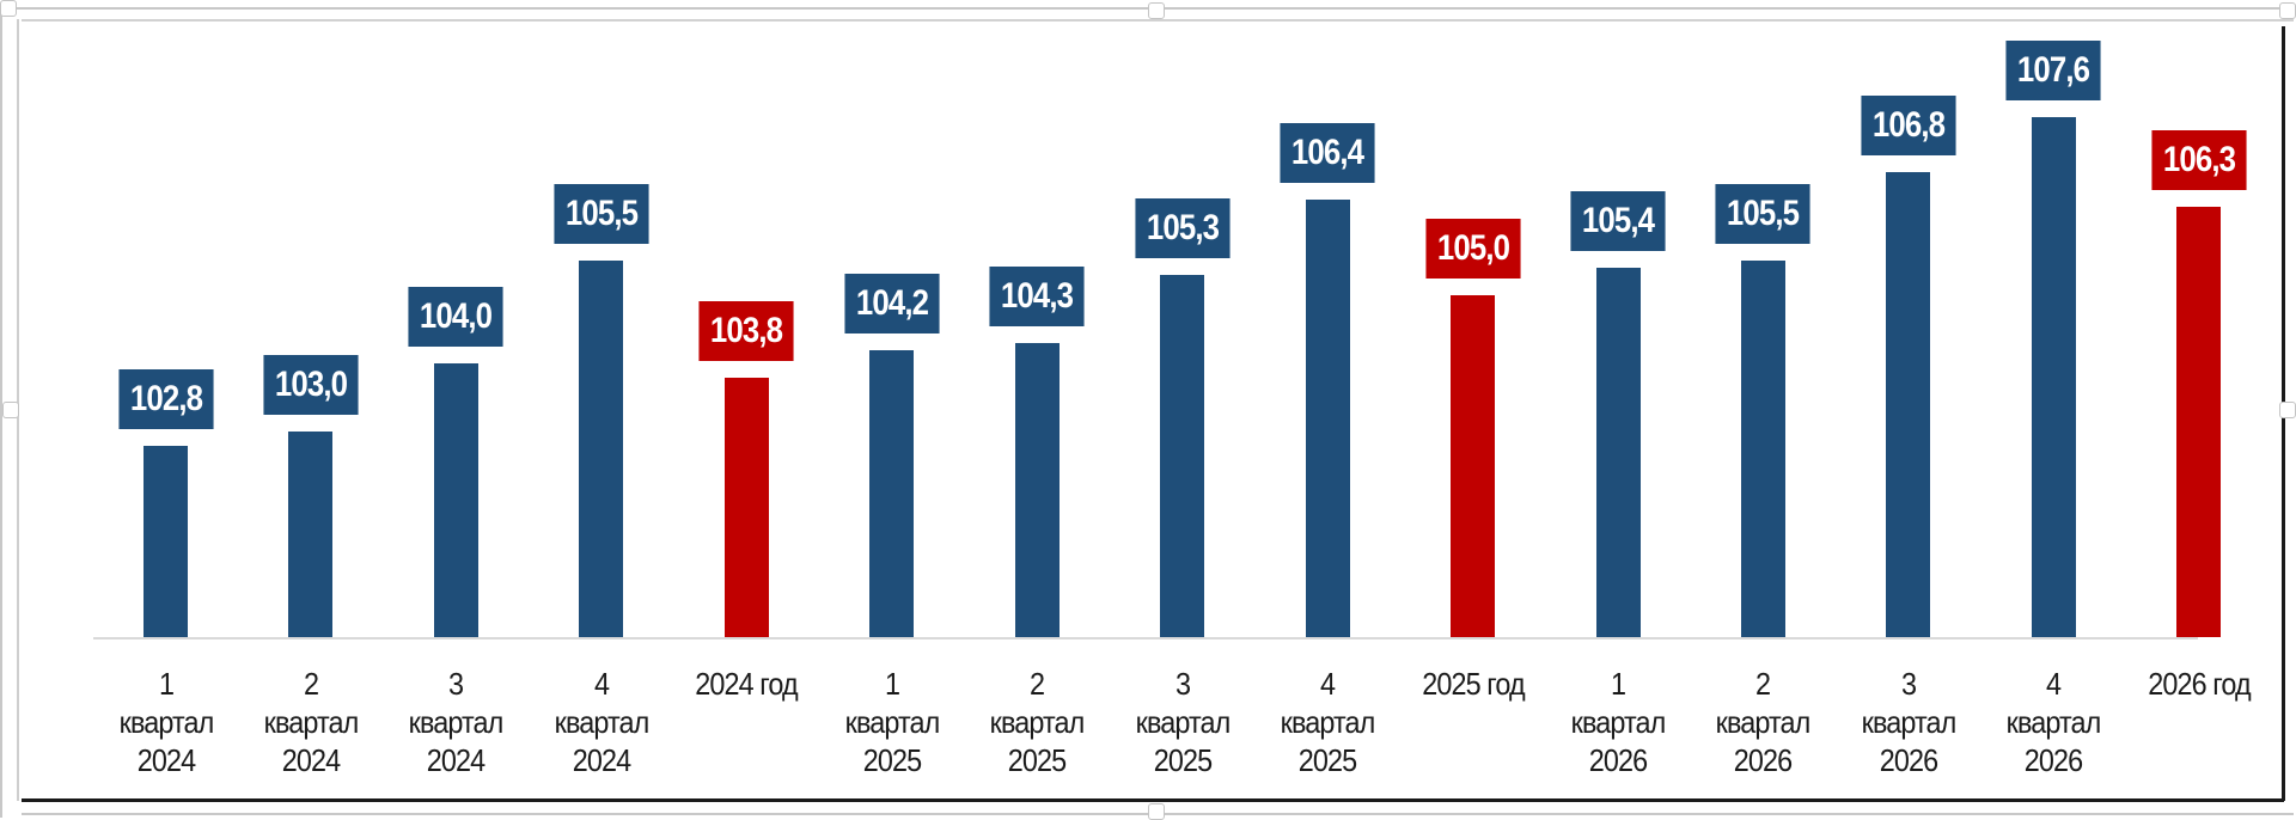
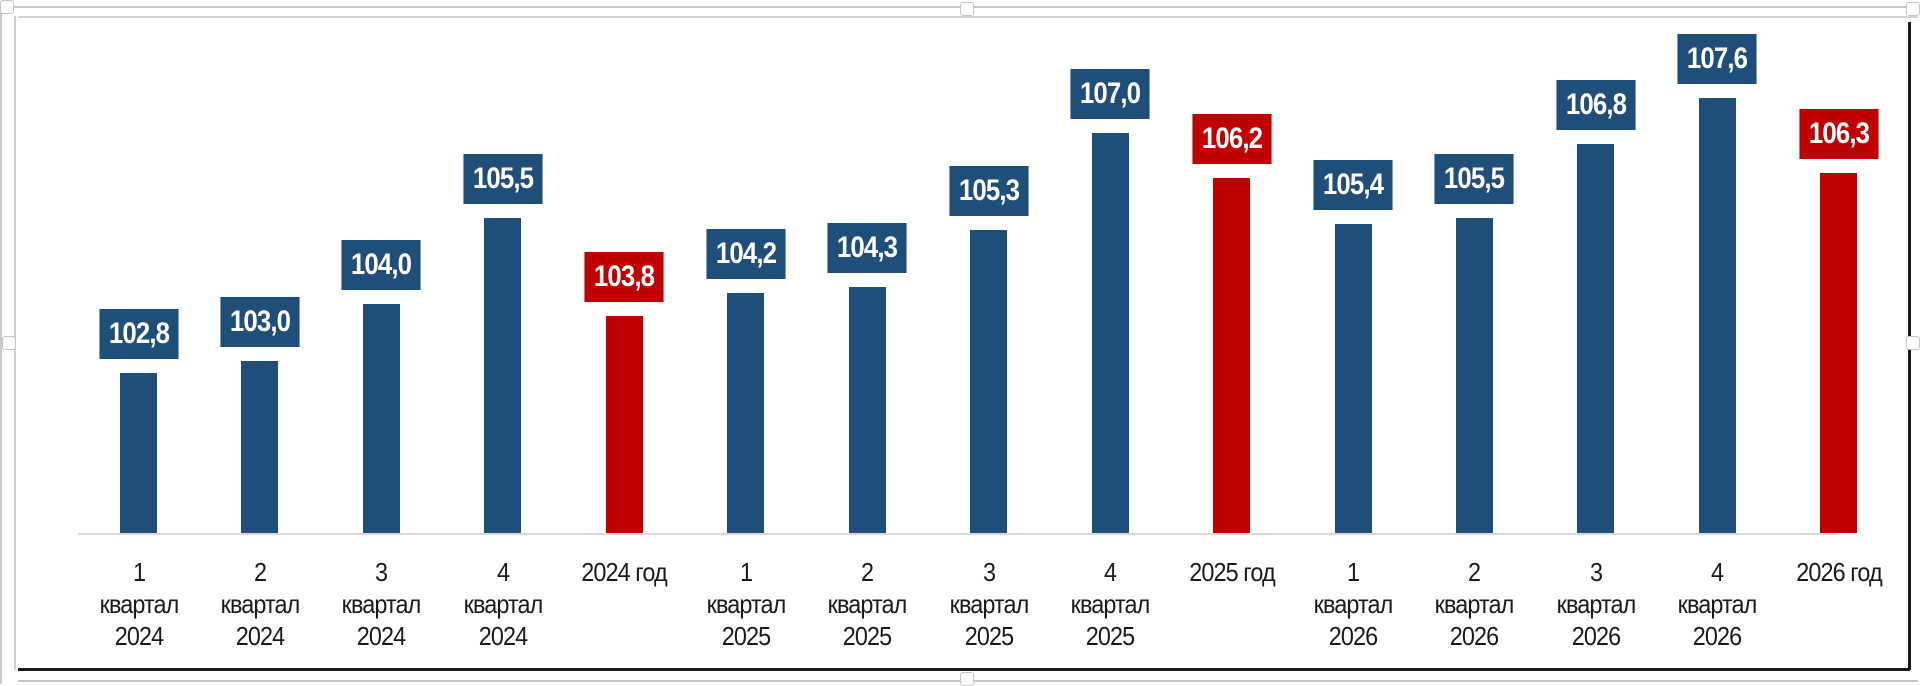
4 квартал 2025: 106,4 -> 107,0
2025 год: 105,0 -> 106,2
